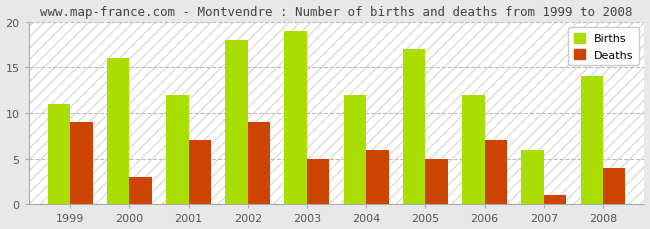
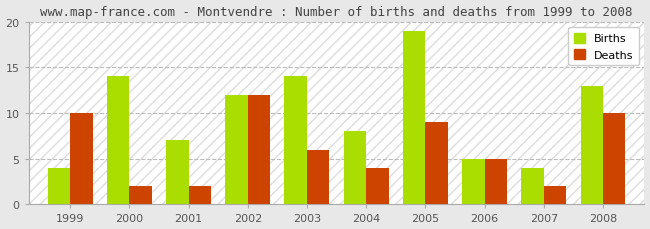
Births/1999: 11 -> 4
Deaths/1999: 9 -> 10
Births/2000: 16 -> 14
Deaths/2000: 3 -> 2
Births/2001: 12 -> 7
Deaths/2001: 7 -> 2
Births/2002: 18 -> 12
Deaths/2002: 9 -> 12
Births/2003: 19 -> 14
Deaths/2003: 5 -> 6
Births/2004: 12 -> 8
Deaths/2004: 6 -> 4
Births/2005: 17 -> 19
Deaths/2005: 5 -> 9
Births/2006: 12 -> 5
Deaths/2006: 7 -> 5
Births/2007: 6 -> 4
Deaths/2007: 1 -> 2
Births/2008: 14 -> 13
Deaths/2008: 4 -> 10
